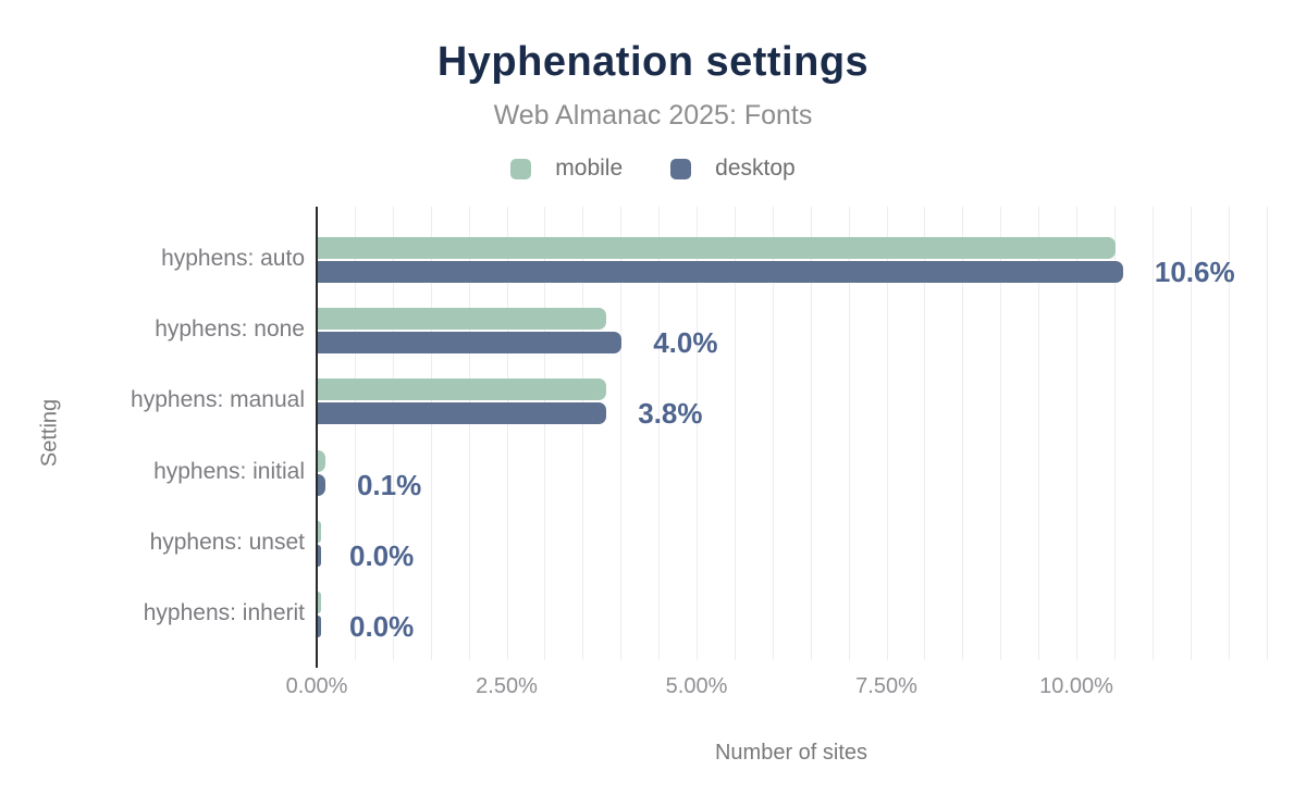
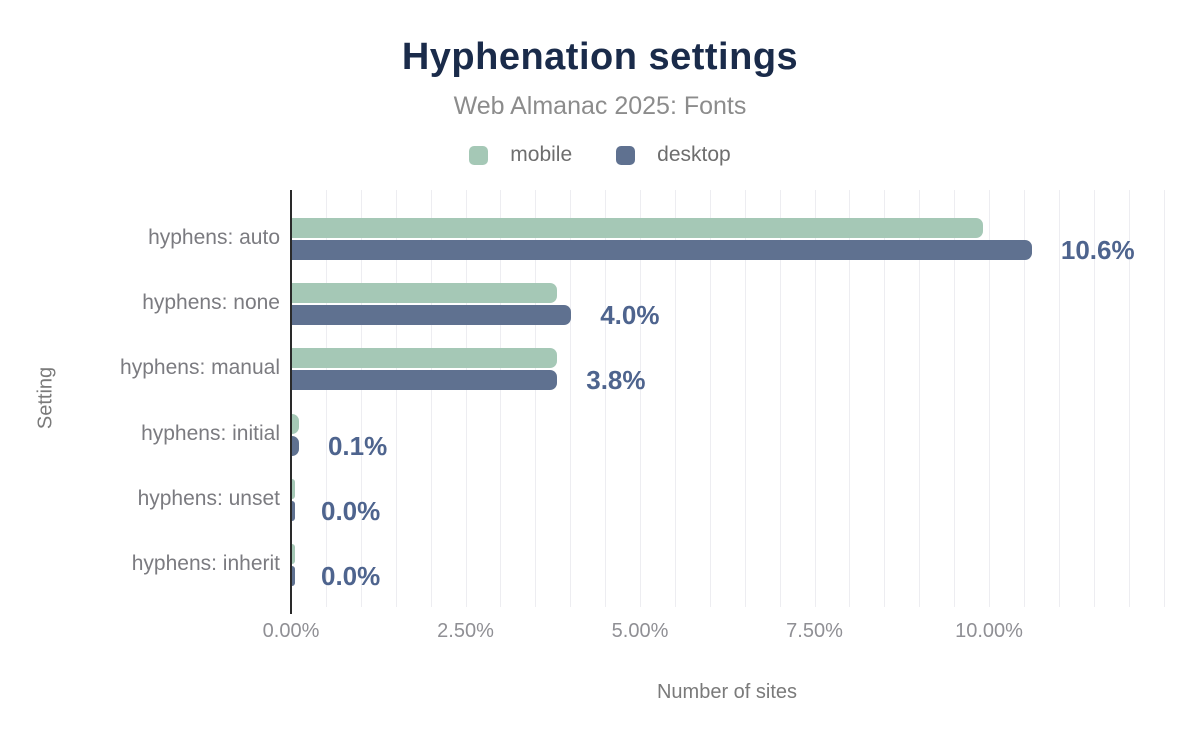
mobile/hyphens: auto: 10.5% -> 9.9%
